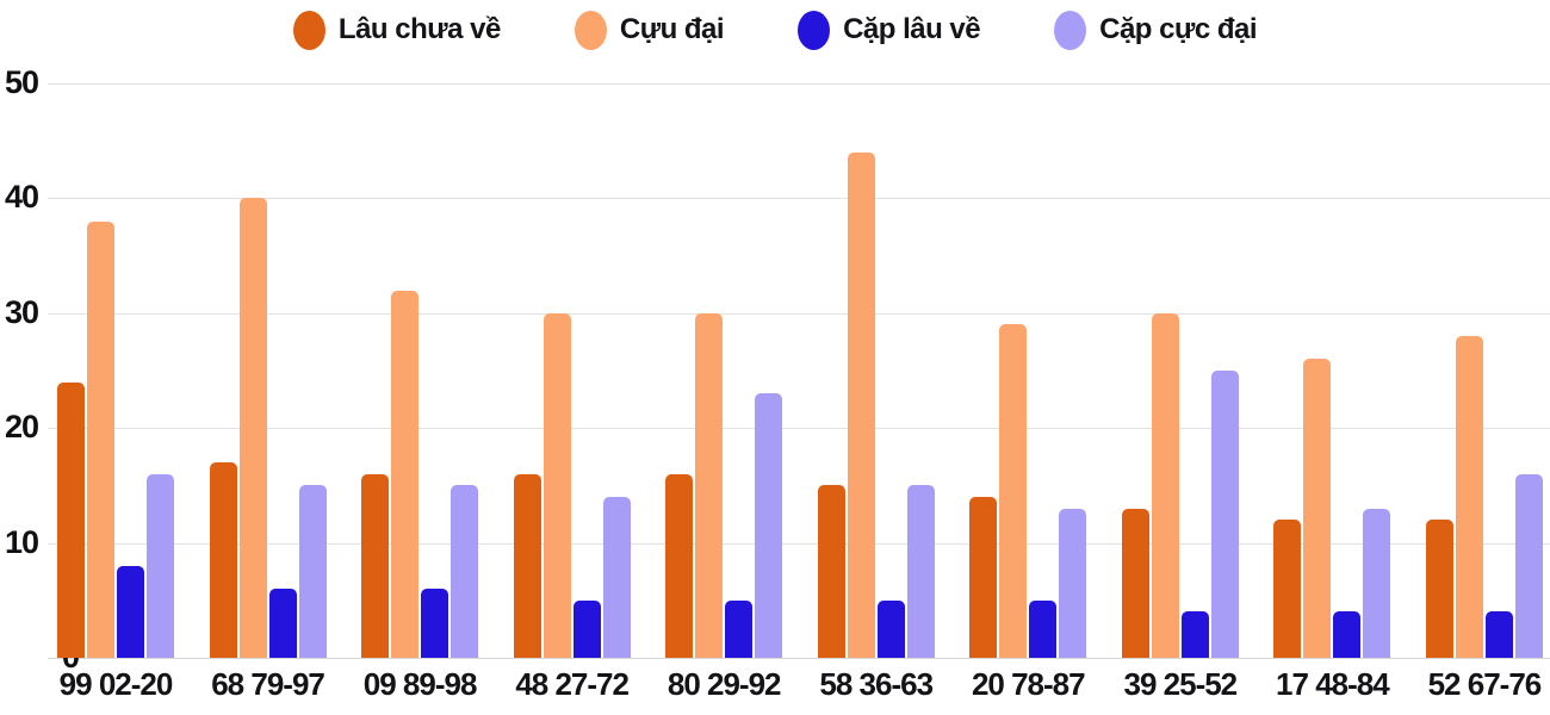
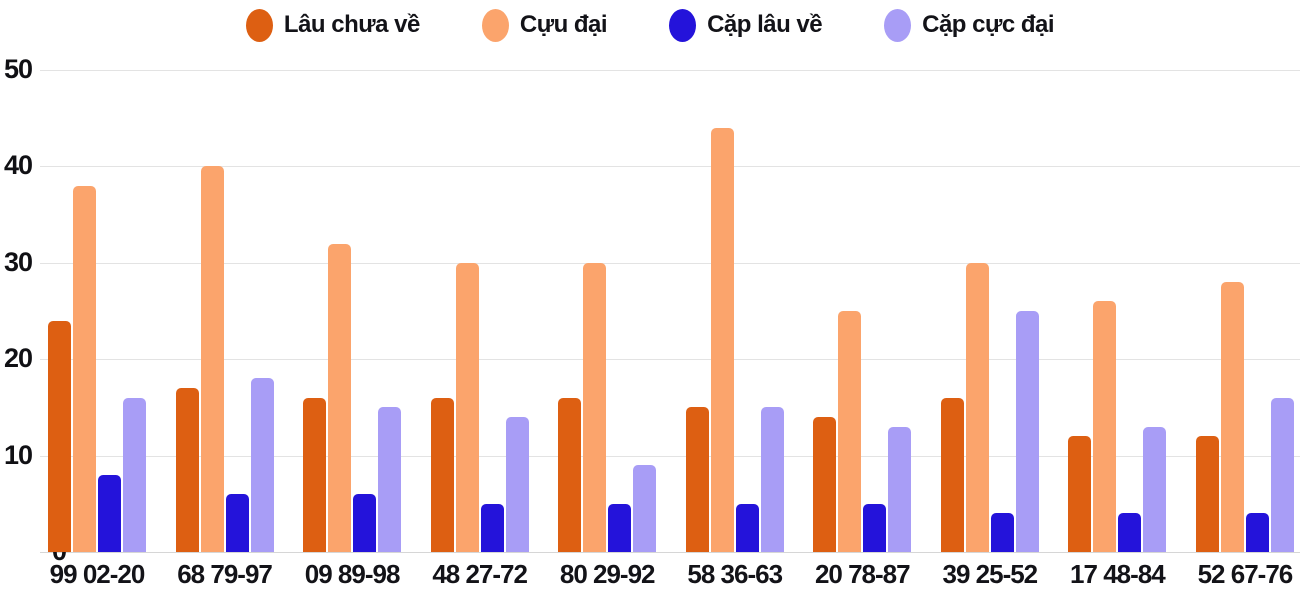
Cặp cực đại/68 79-97: 15 -> 18
Cặp cực đại/80 29-92: 23 -> 9
Cựu đại/20 78-87: 29 -> 25
Lâu chưa về/39 25-52: 13 -> 16
